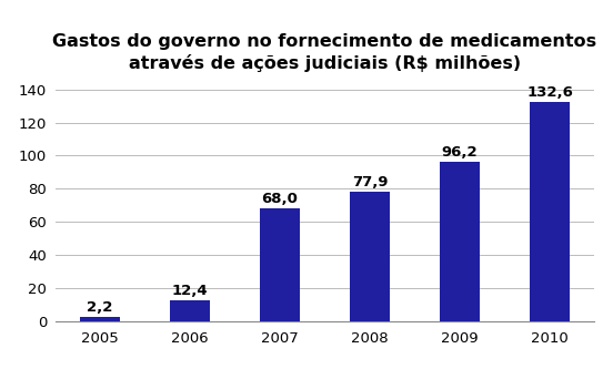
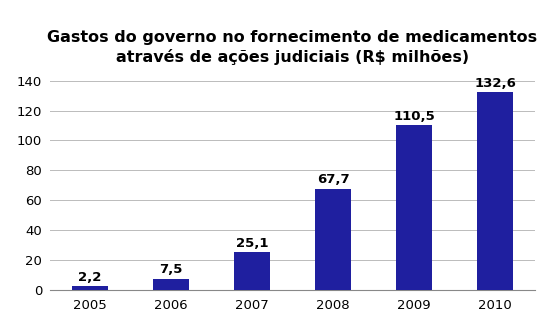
2006: 12,4 -> 7,5
2007: 68,0 -> 25,1
2008: 77,9 -> 67,7
2009: 96,2 -> 110,5
